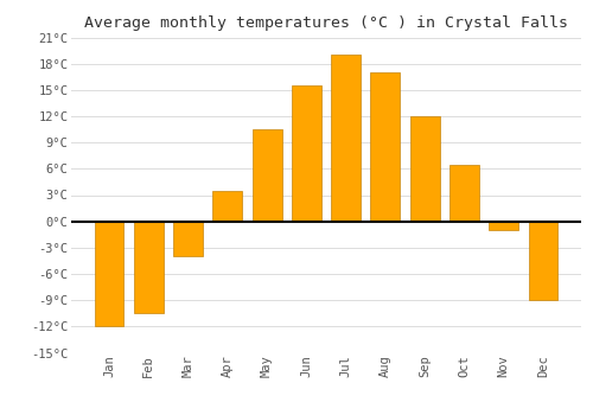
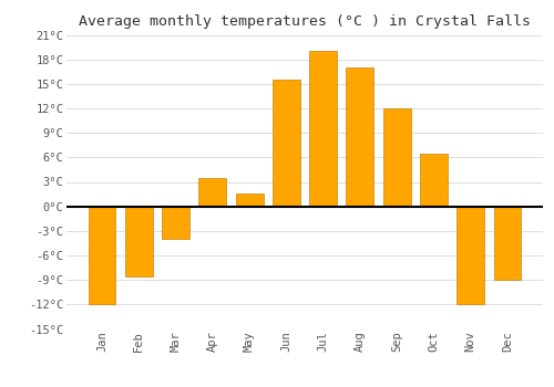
Feb: -10.5°C -> -8.6°C
May: 10.5°C -> 1.6°C
Nov: -1.0°C -> -12.0°C
